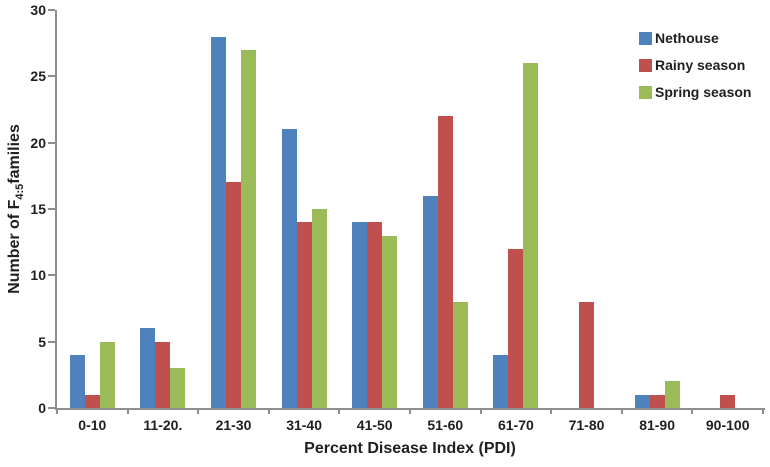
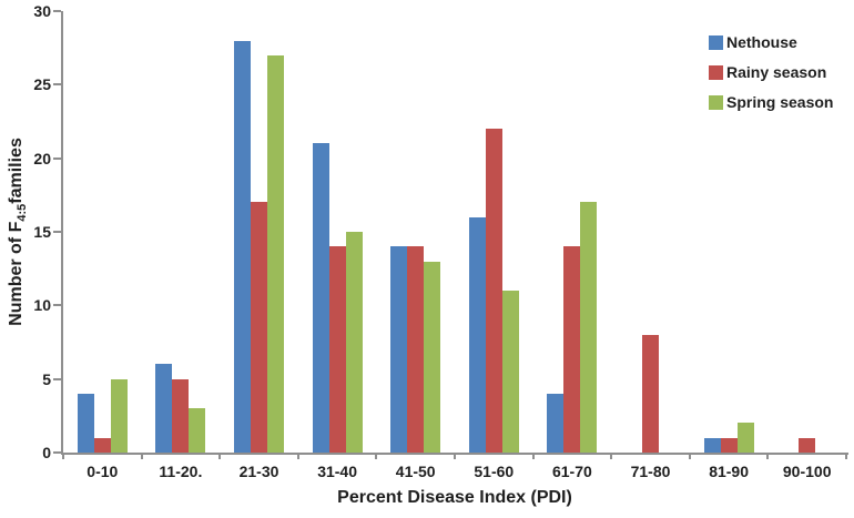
Spring season/51-60: 8 -> 11
Rainy season/61-70: 12 -> 14
Spring season/61-70: 26 -> 17
